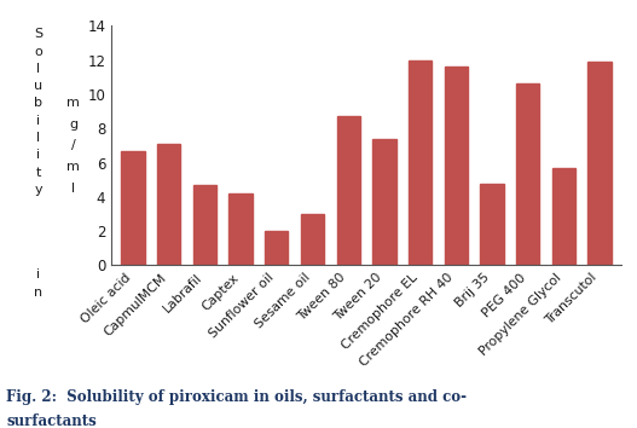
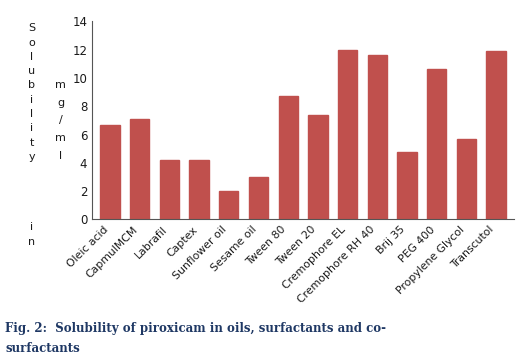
Labrafil: 4.7 -> 4.2
